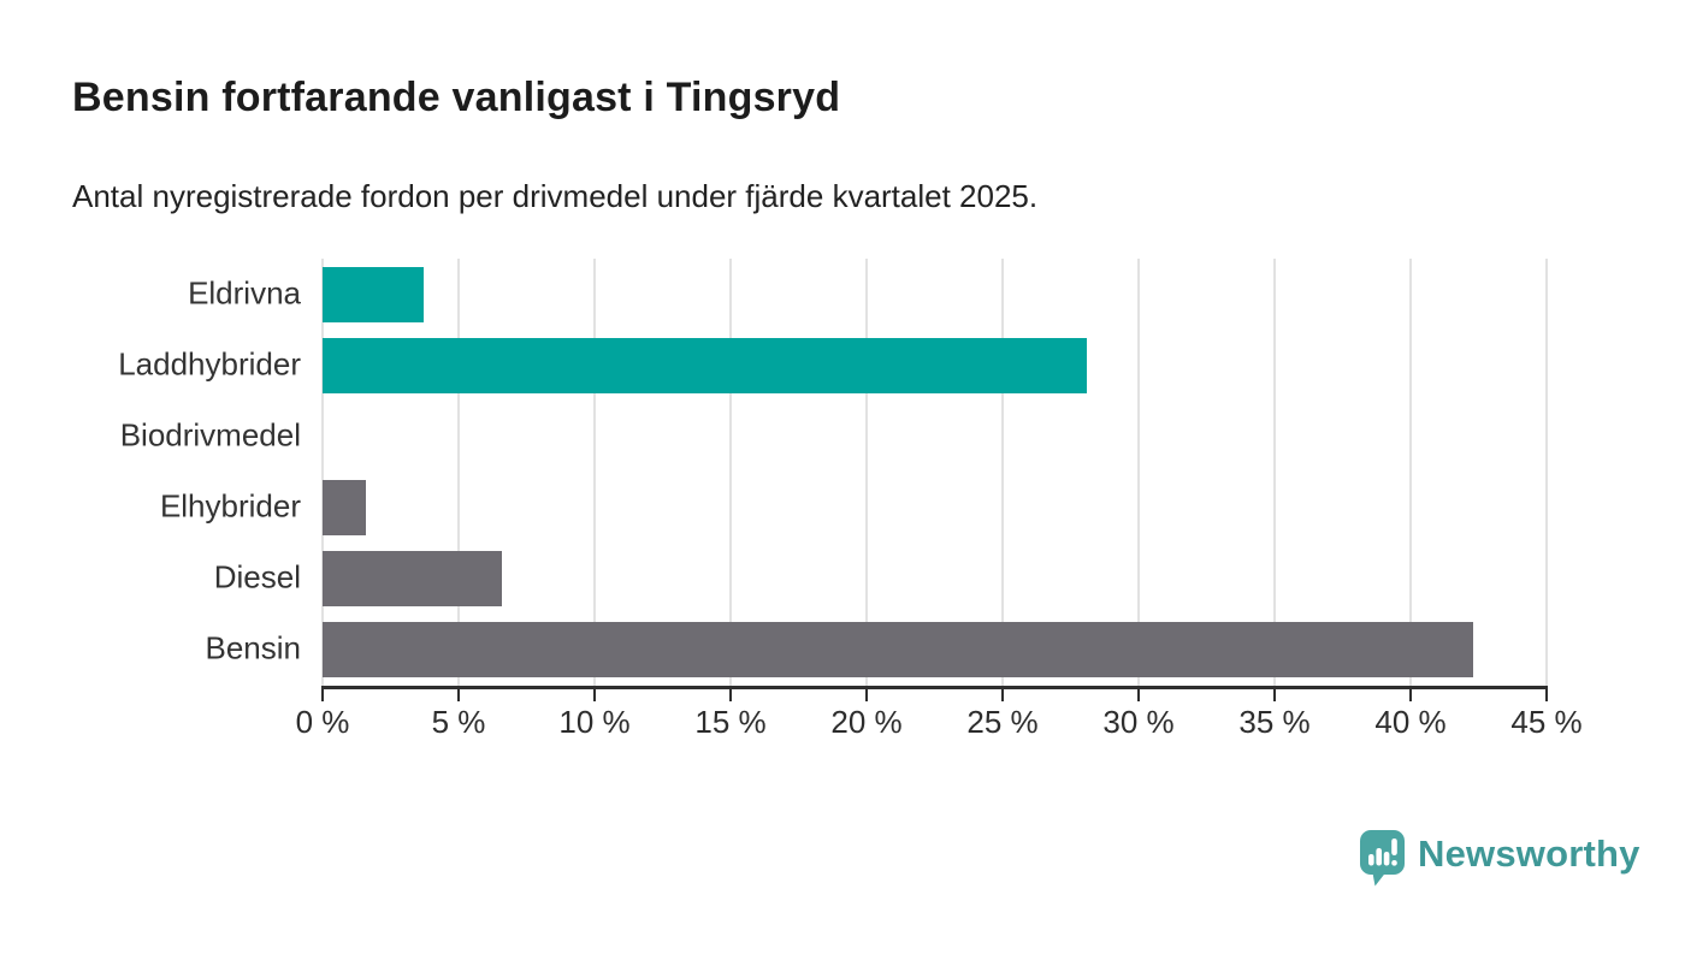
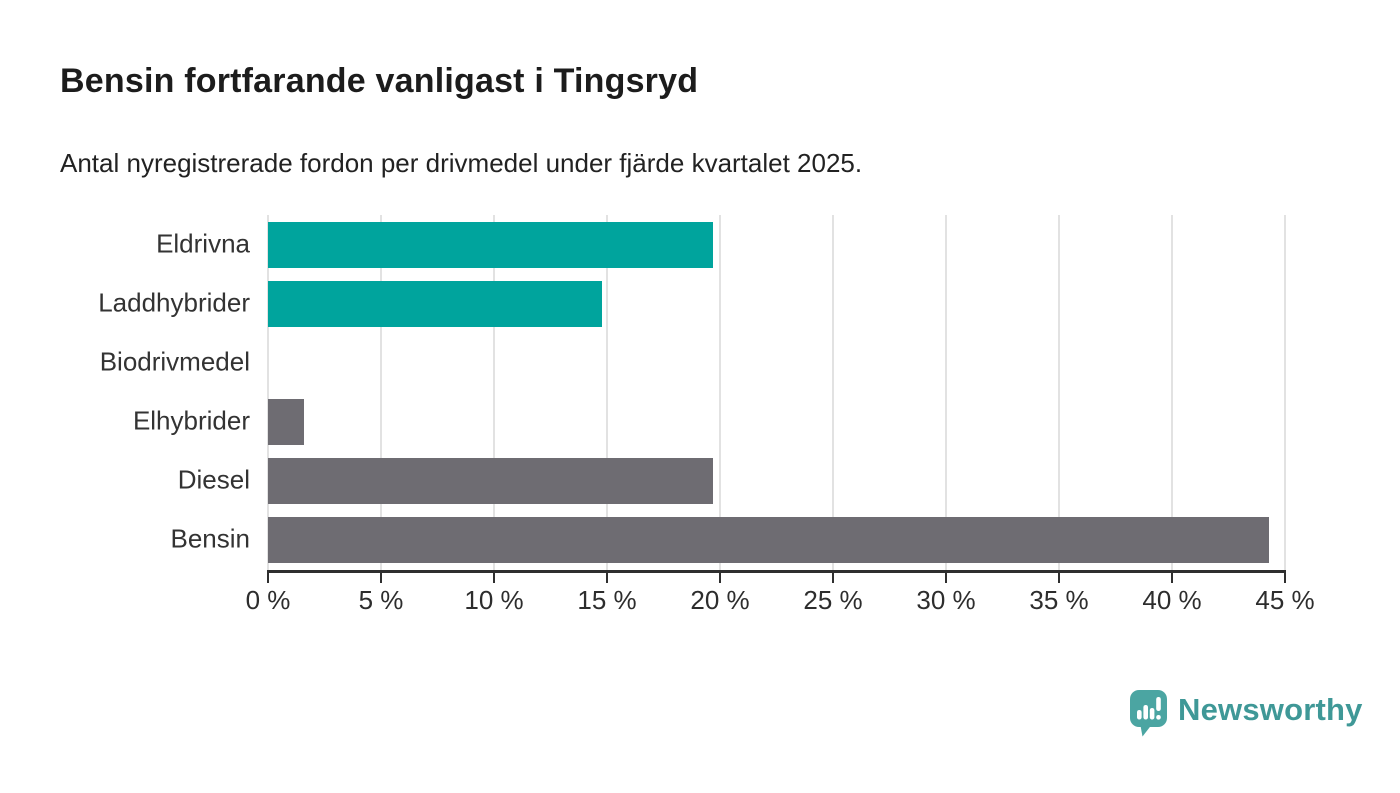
Eldrivna: 3.7% -> 19.7%
Laddhybrider: 28.1% -> 14.8%
Diesel: 6.6% -> 19.7%
Bensin: 42.3% -> 44.3%
